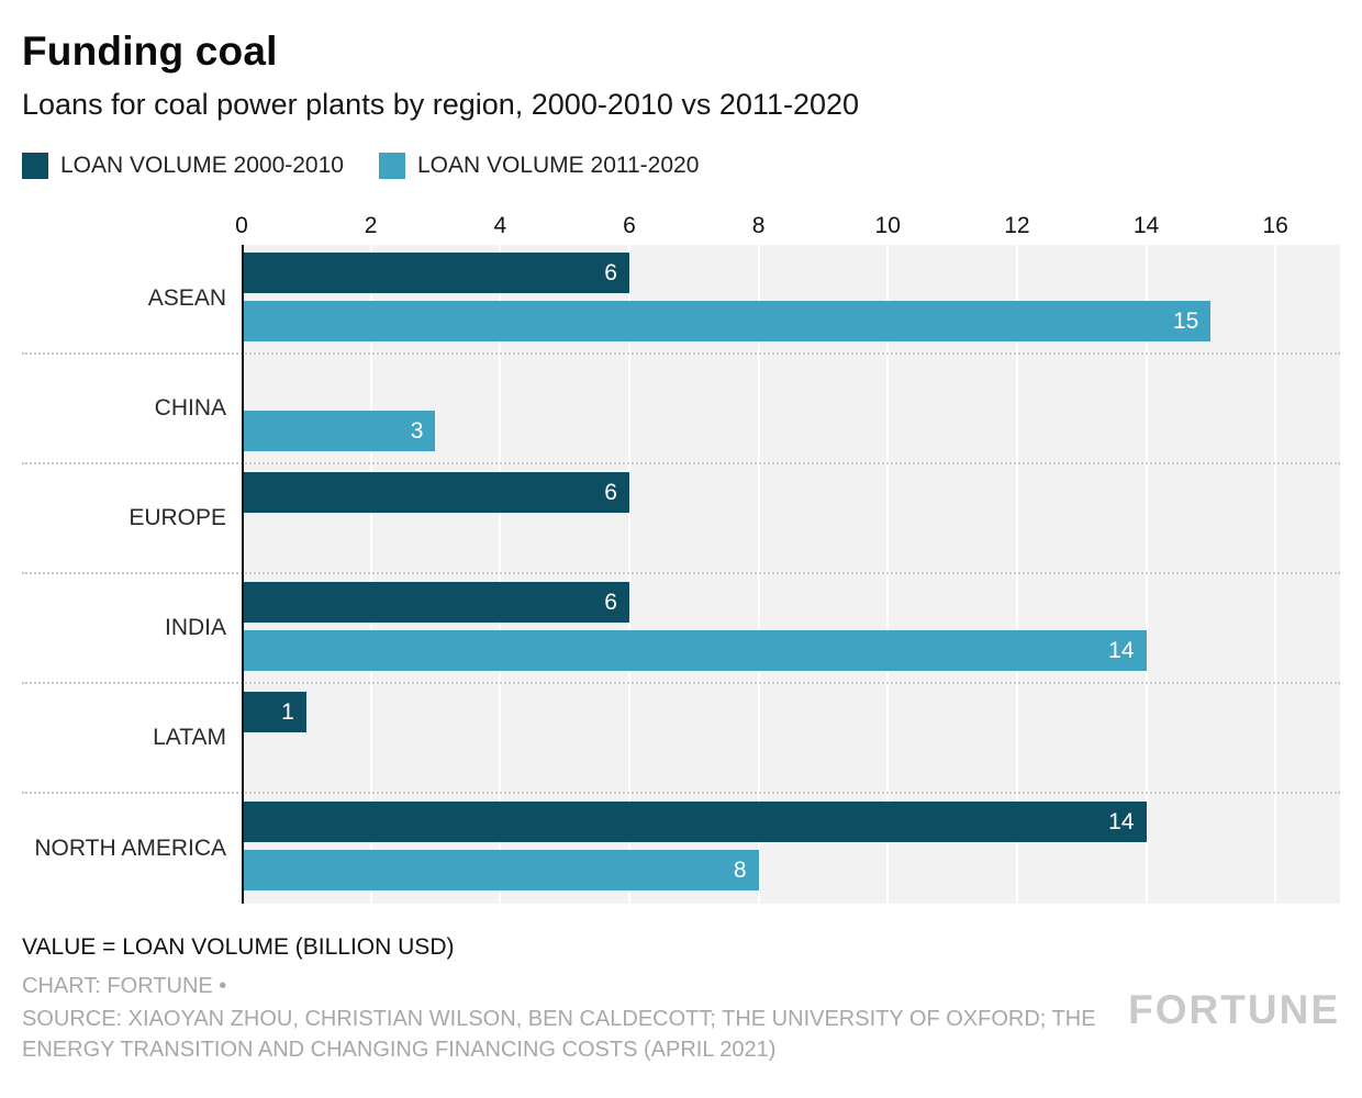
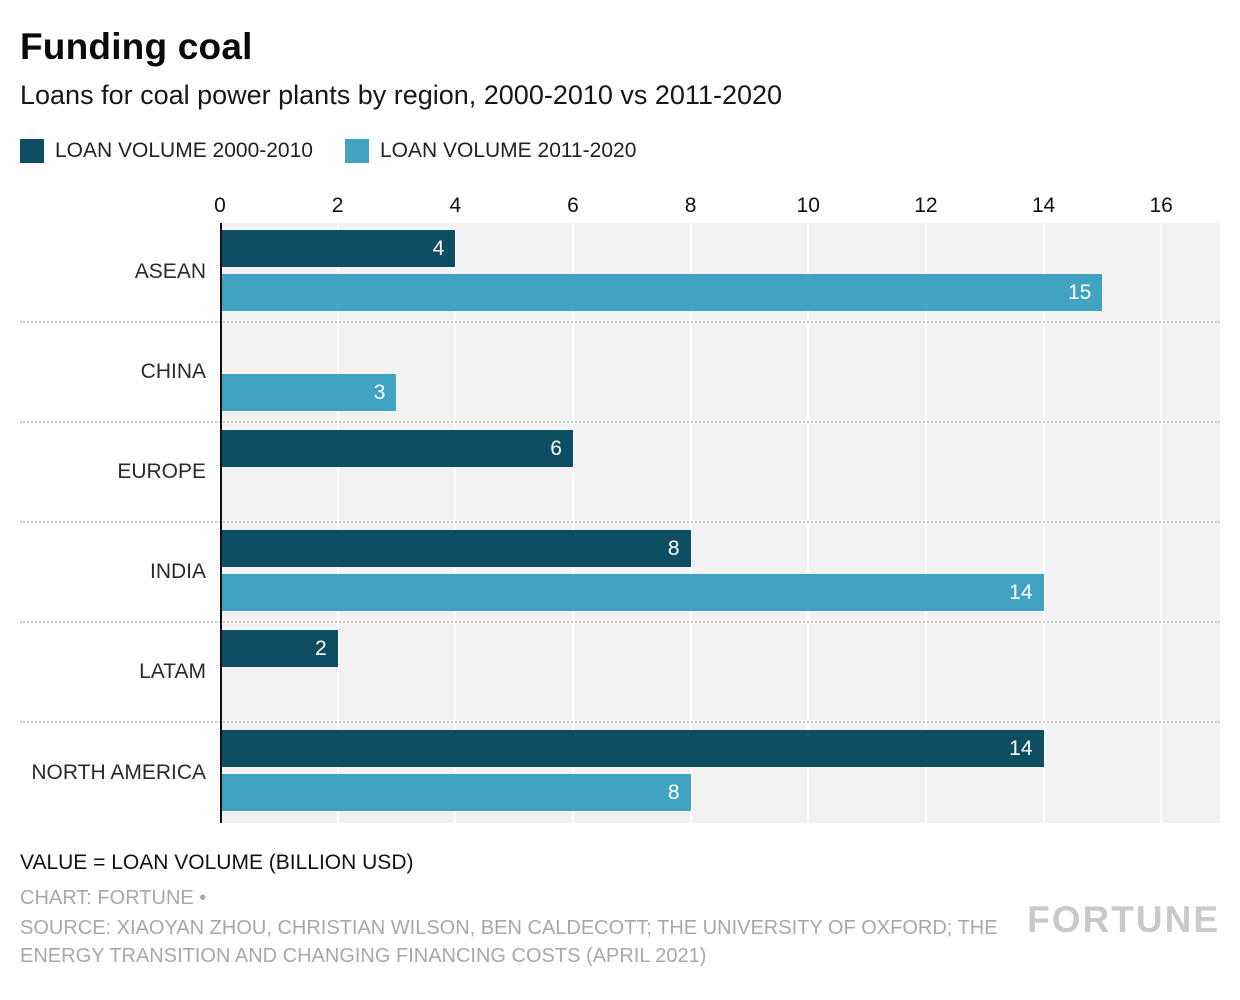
LOAN VOLUME 2000-2010/ASEAN: 6 -> 4
LOAN VOLUME 2000-2010/INDIA: 6 -> 8
LOAN VOLUME 2000-2010/LATAM: 1 -> 2
